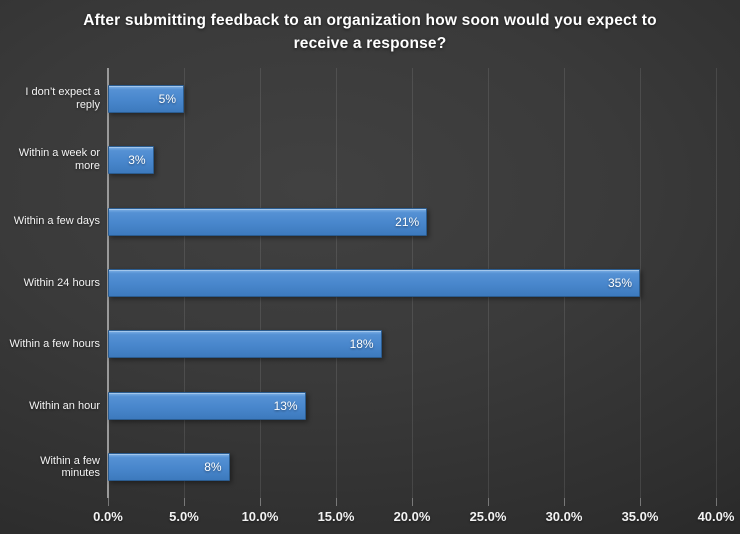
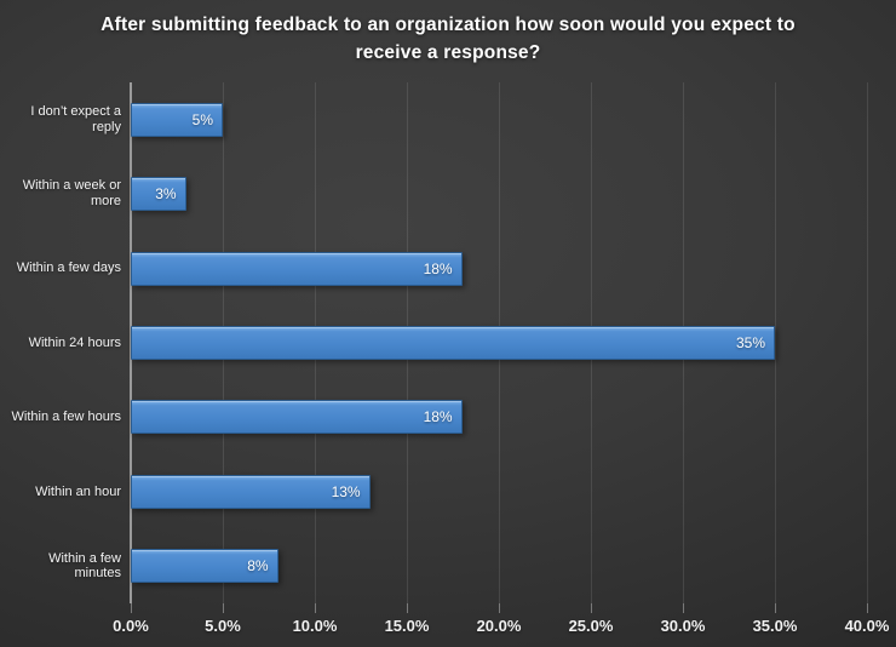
Within a few days: 21% -> 18%
